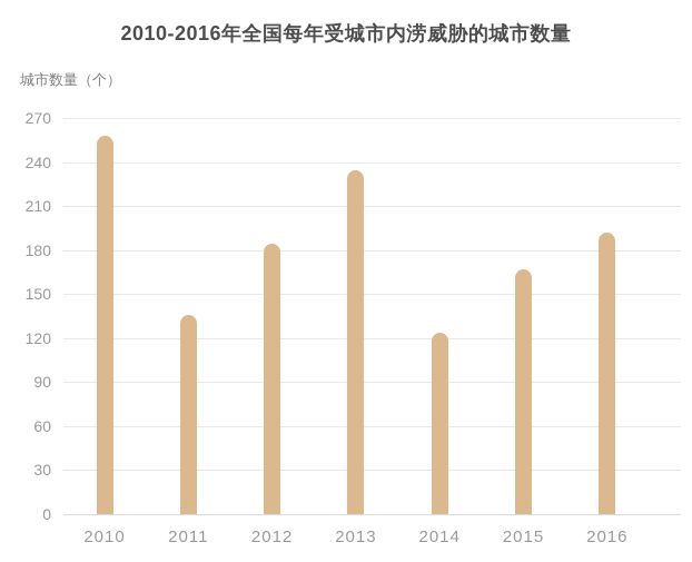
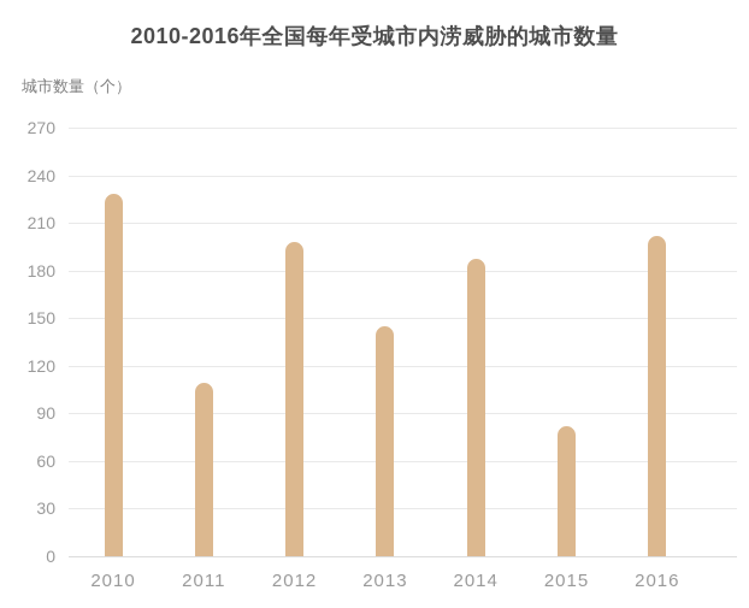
2010: 258 -> 228
2011: 136 -> 109
2012: 184 -> 198
2013: 234 -> 145
2014: 124 -> 187
2015: 167 -> 82
2016: 192 -> 202
